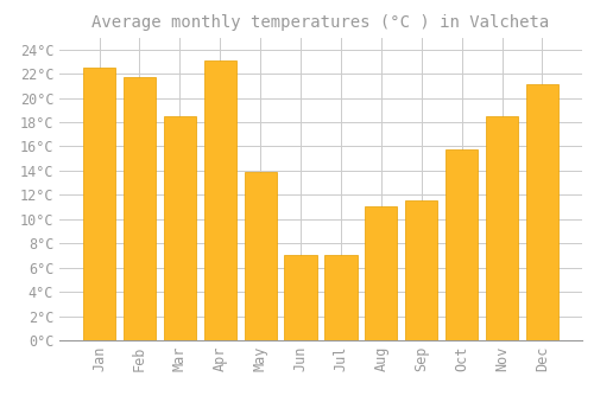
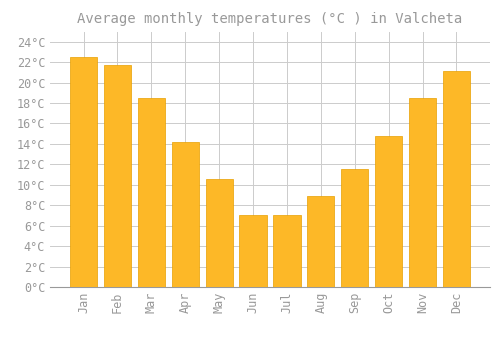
Apr: 23.1°C -> 14.2°C
May: 13.9°C -> 10.6°C
Aug: 11.1°C -> 8.9°C
Oct: 15.8°C -> 14.8°C
